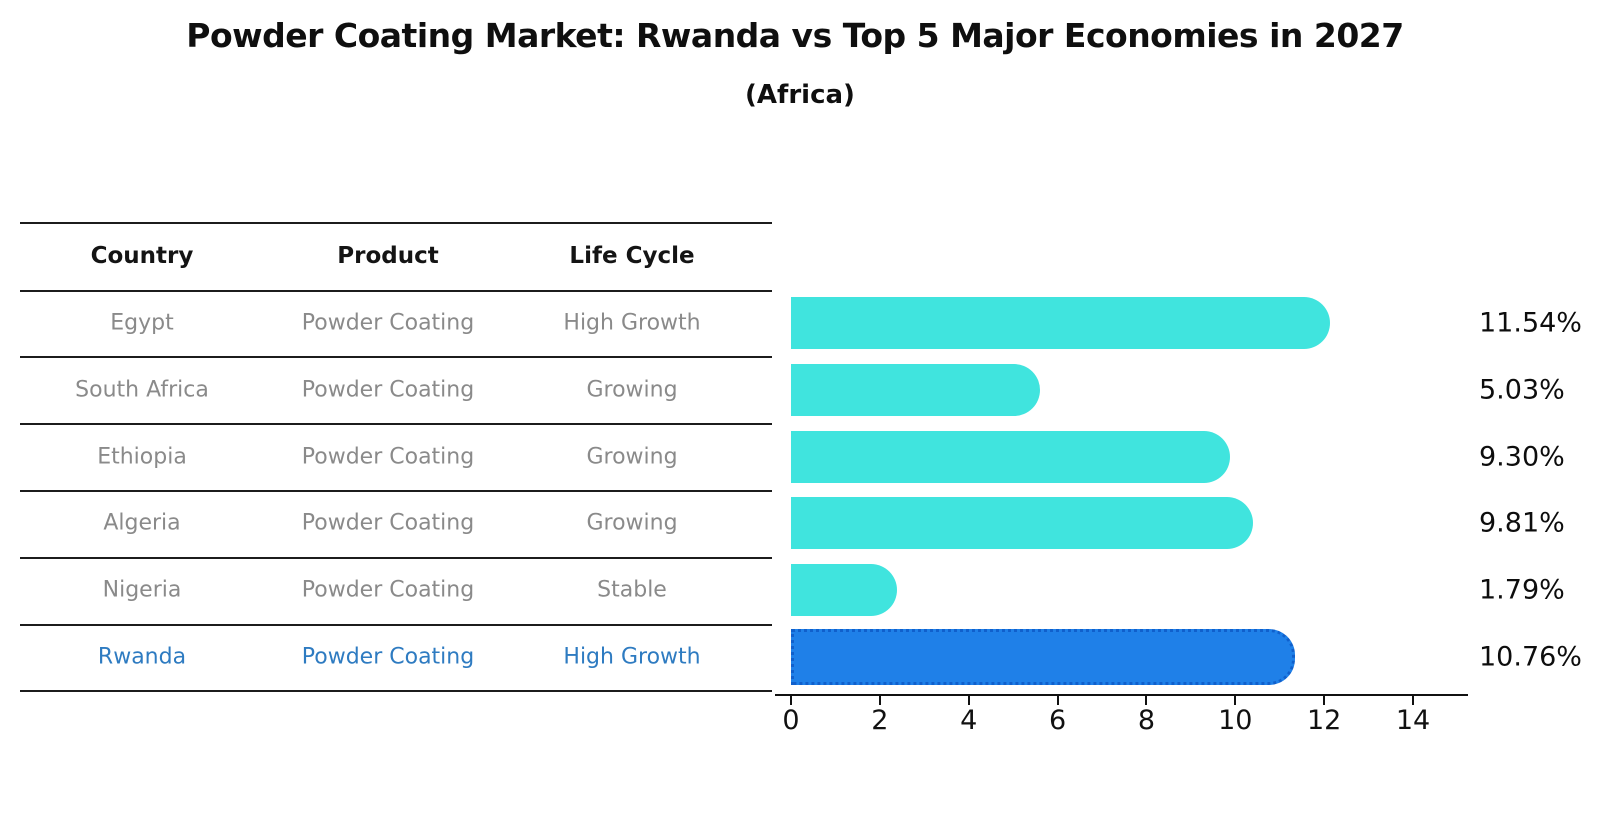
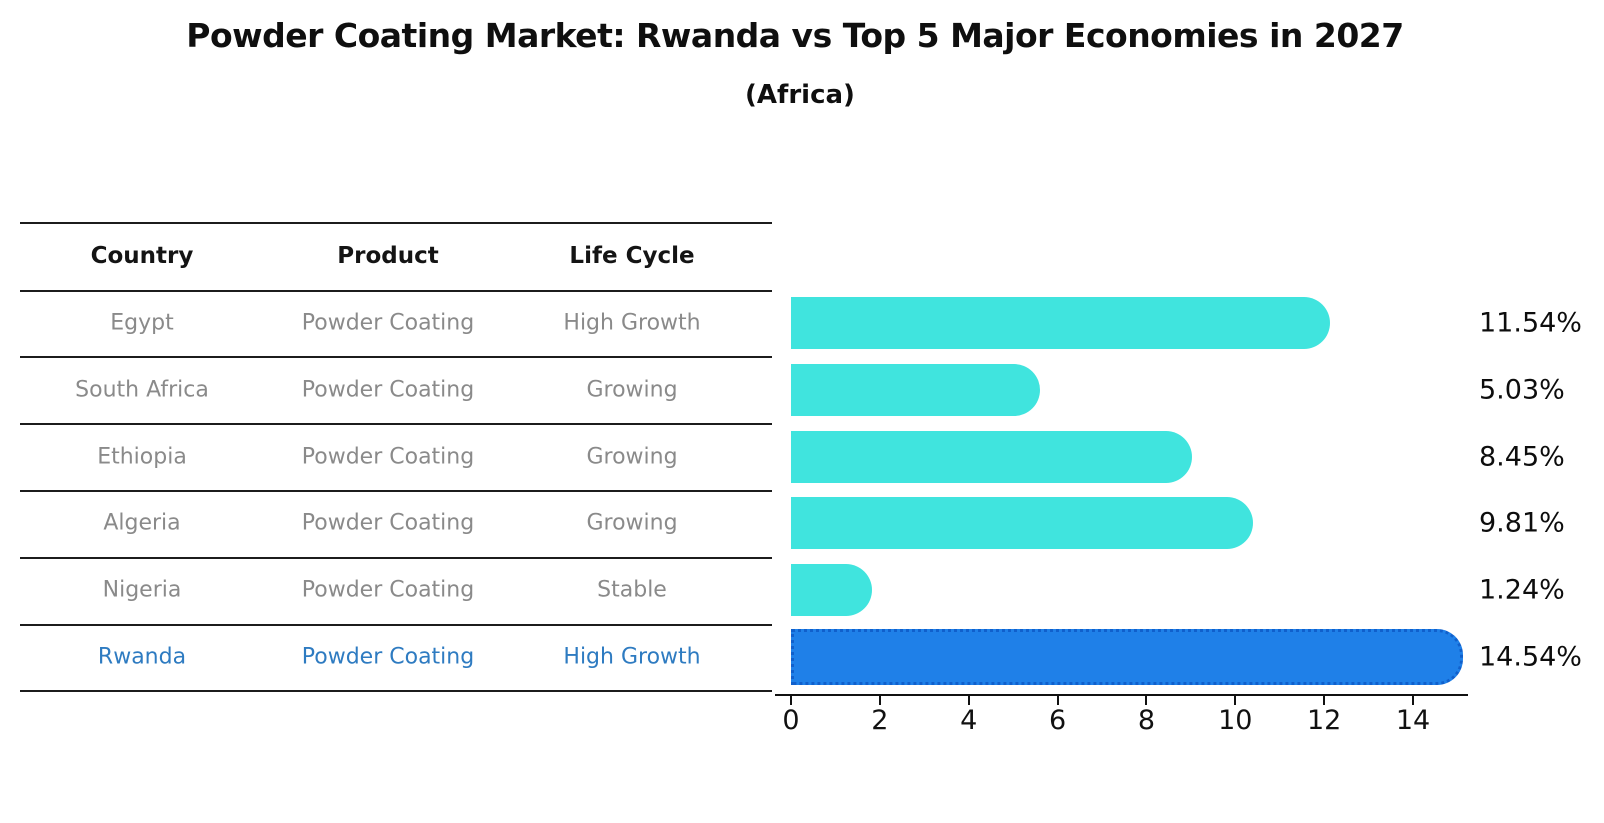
Ethiopia: 9.30% -> 8.45%
Nigeria: 1.79% -> 1.24%
Rwanda: 10.76% -> 14.54%
